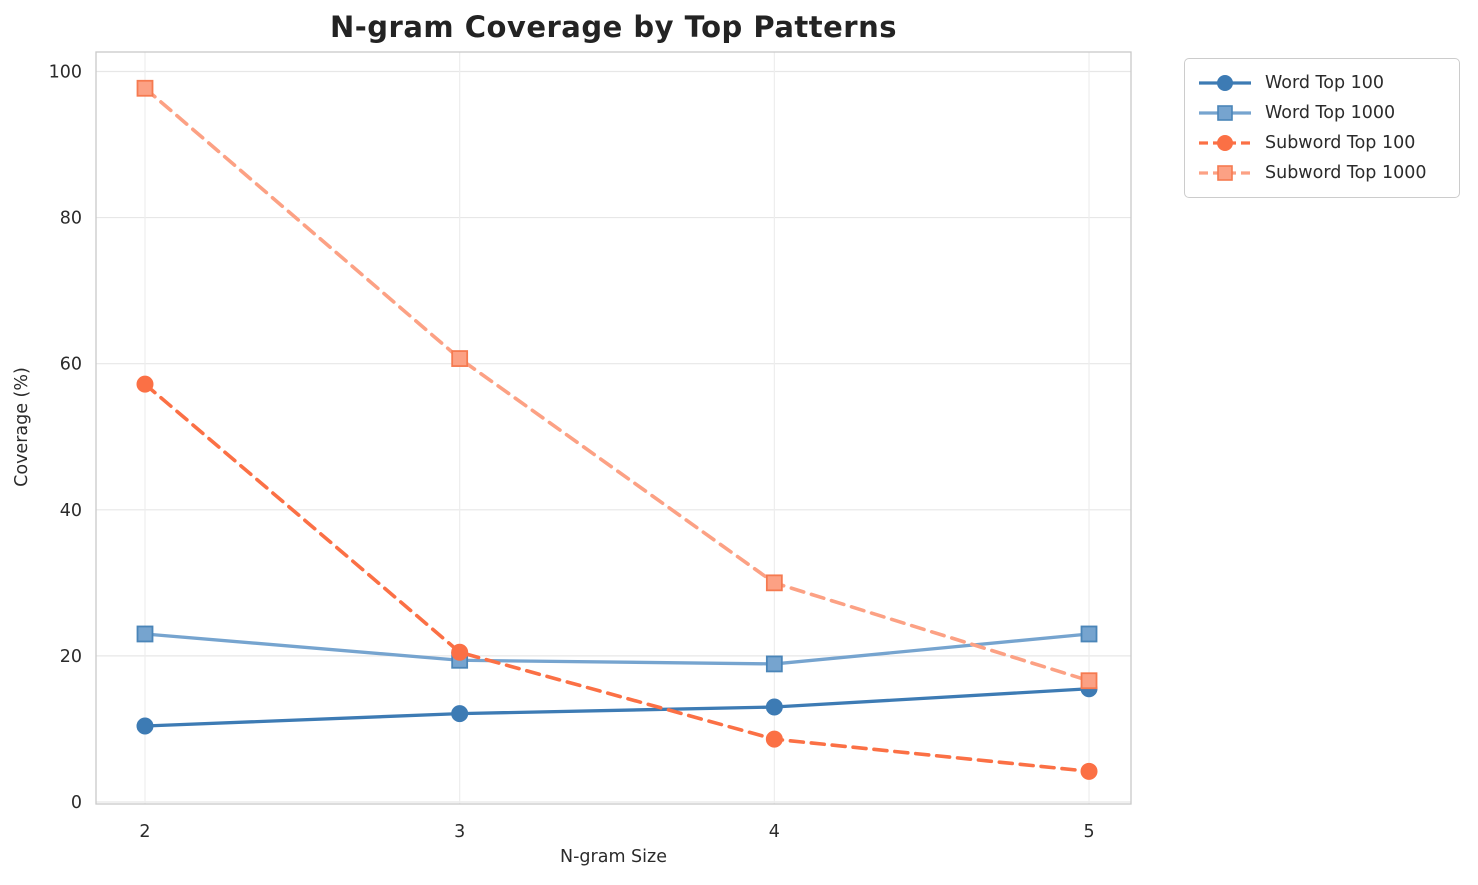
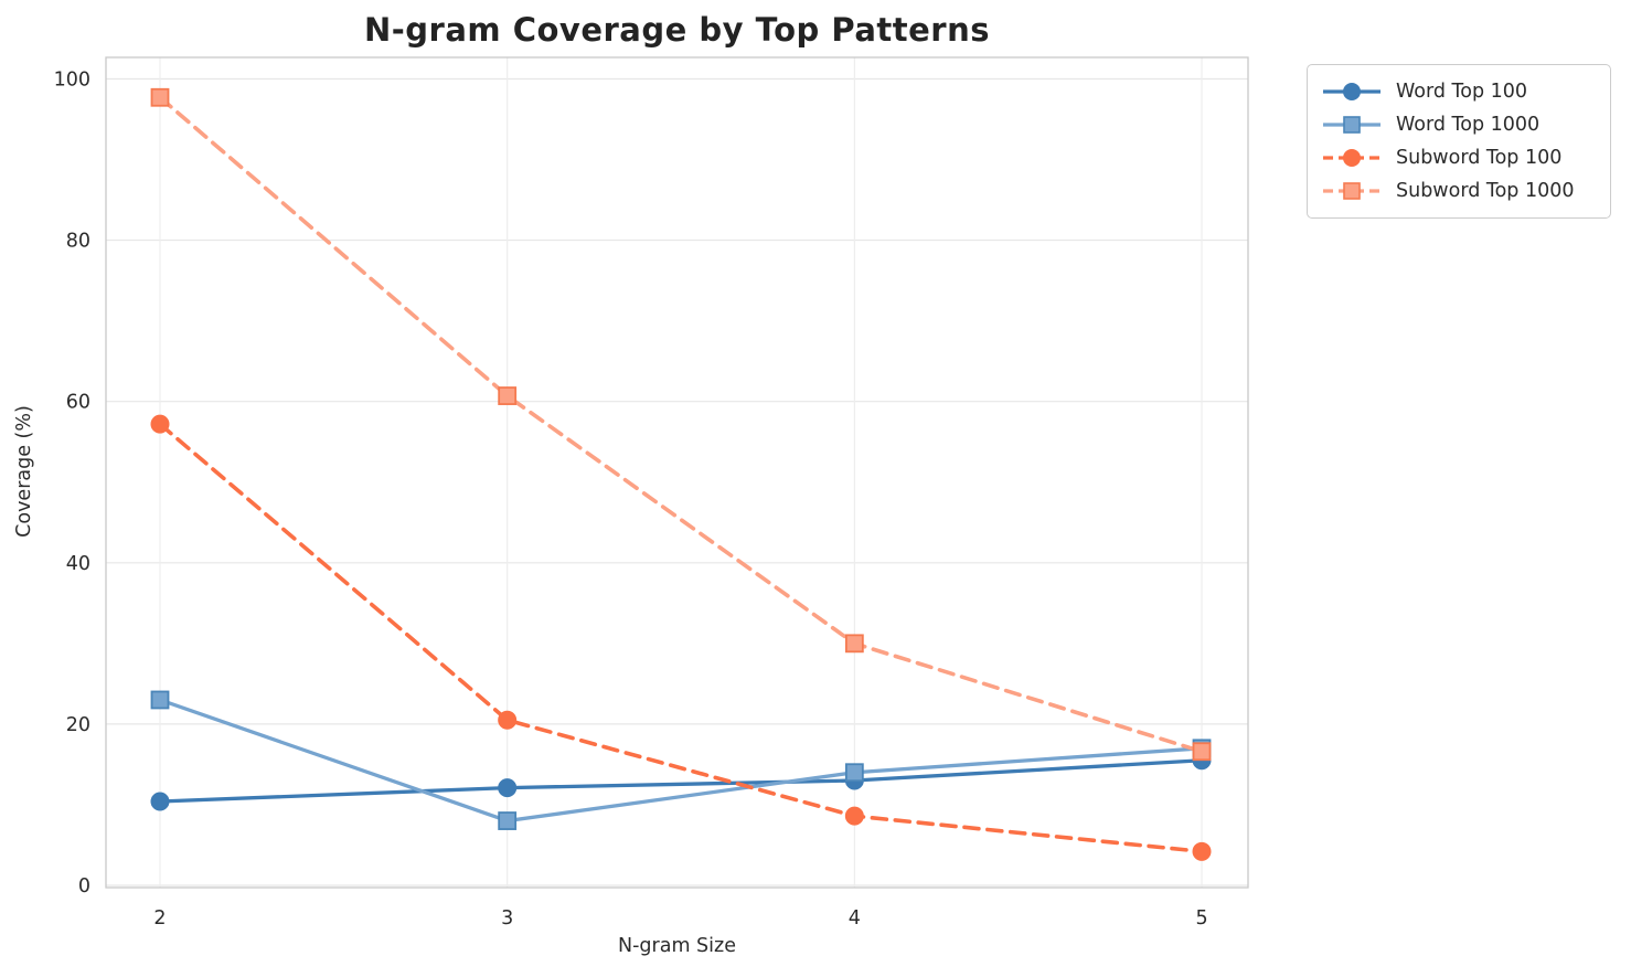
Word Top 1000/3: 19 -> 8
Word Top 1000/4: 19 -> 14
Word Top 1000/5: 23 -> 17
